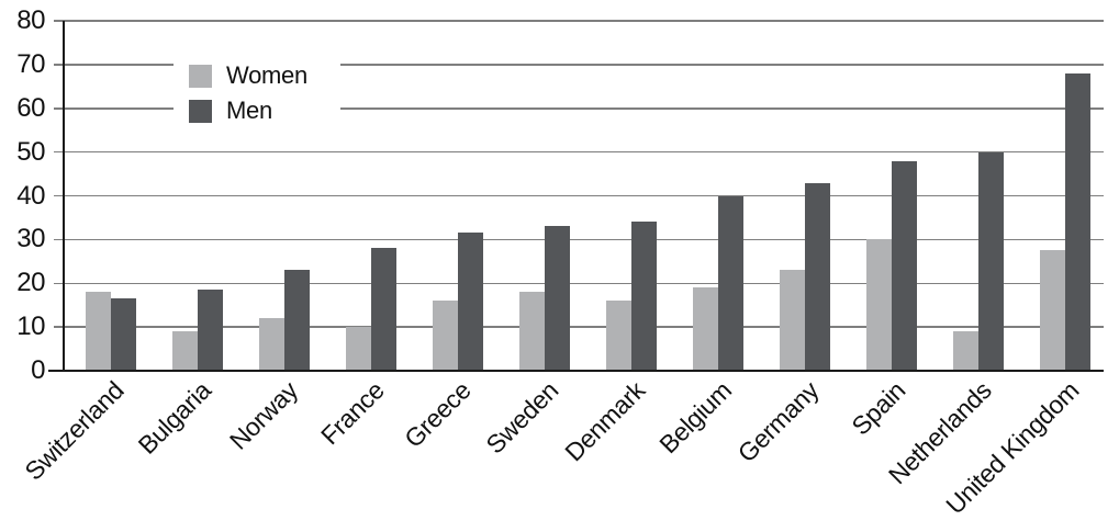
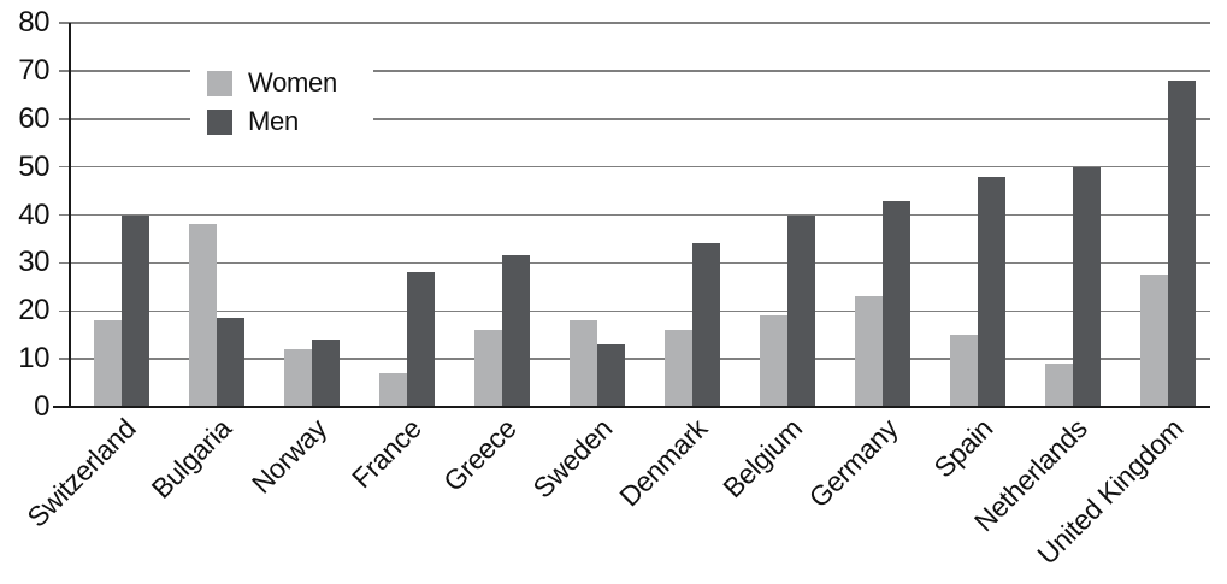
Men/Switzerland: 16 -> 40
Women/Bulgaria: 9 -> 38
Men/Norway: 23 -> 14
Women/France: 10 -> 7
Men/Sweden: 33 -> 13
Women/Spain: 30 -> 15
